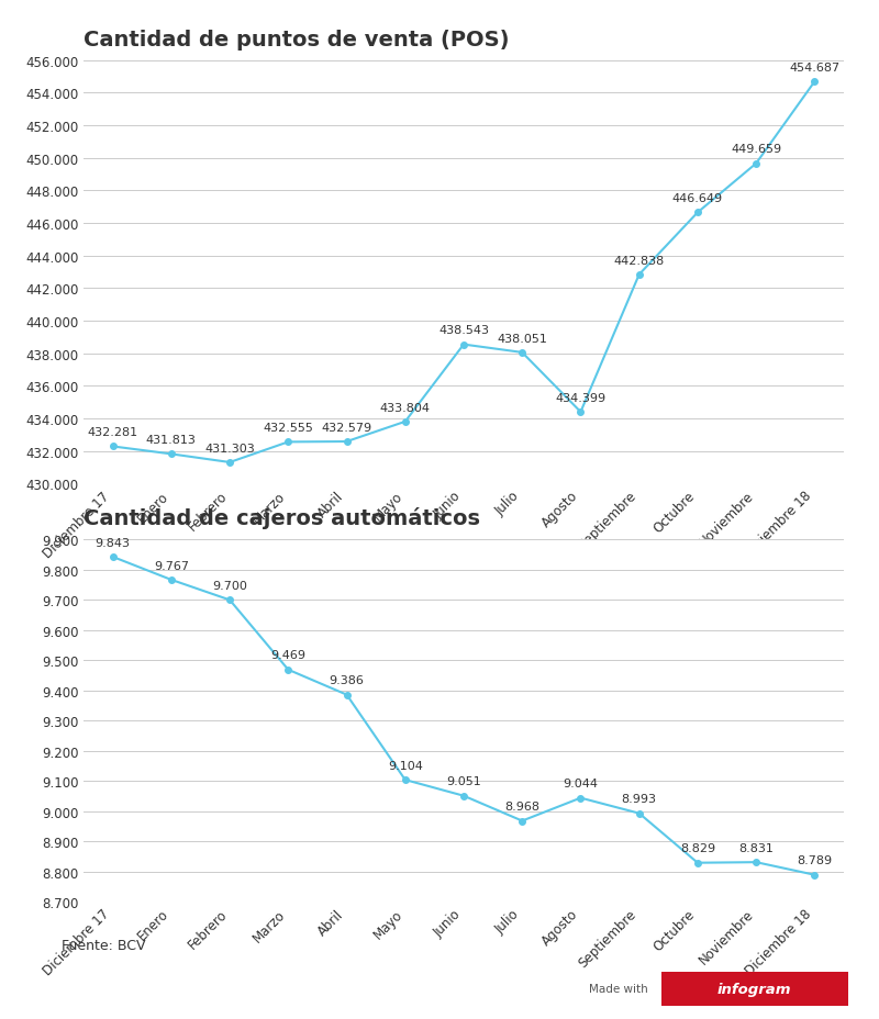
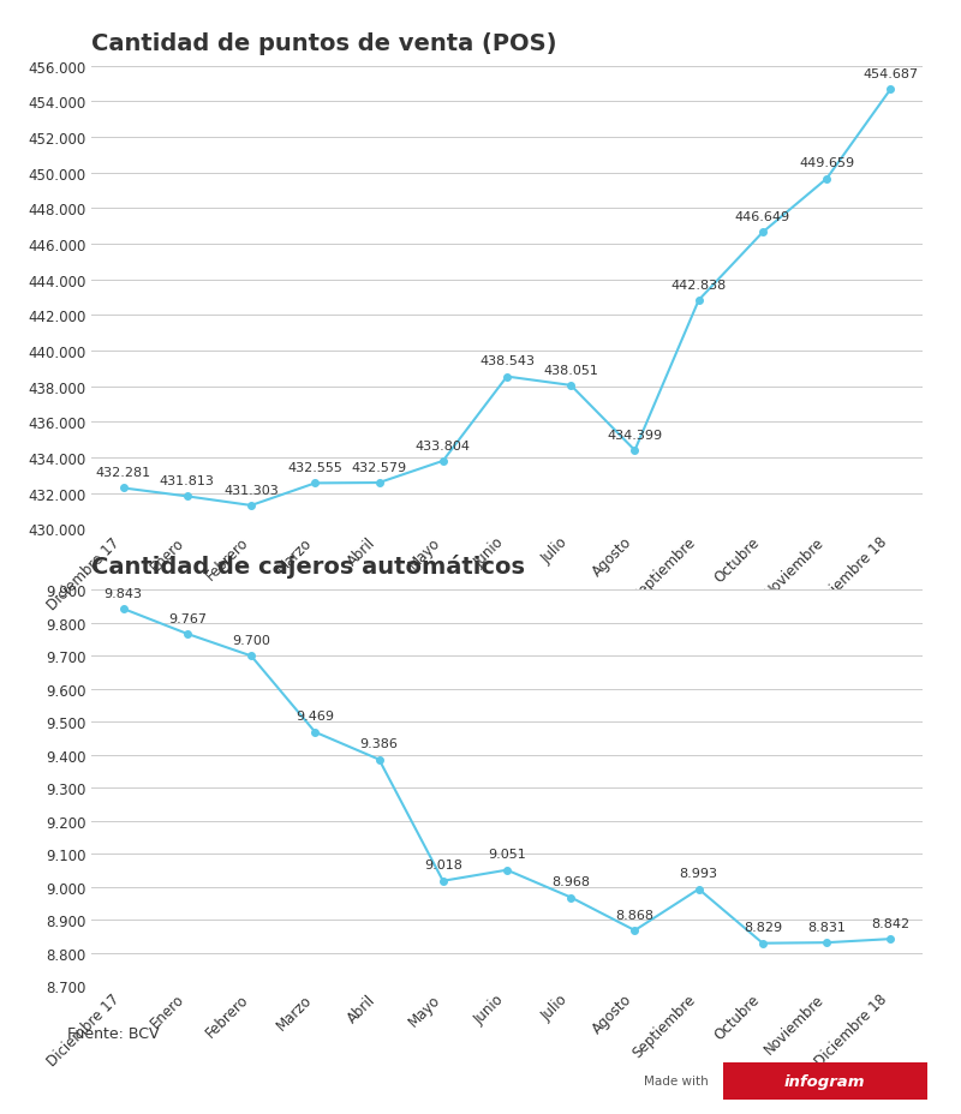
Cantidad de cajeros automáticos/Mayo: 9.104 -> 9.018
Cantidad de cajeros automáticos/Agosto: 9.044 -> 8.868
Cantidad de cajeros automáticos/Diciembre 18: 8.789 -> 8.842
